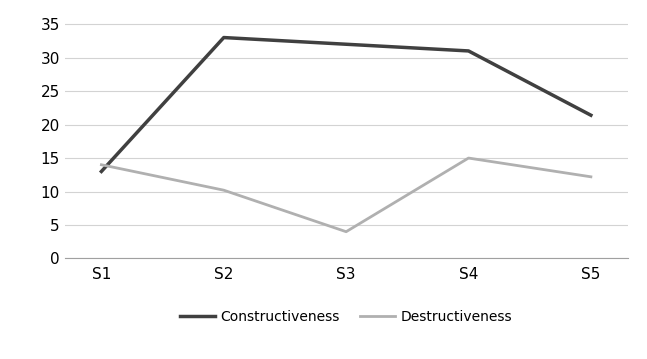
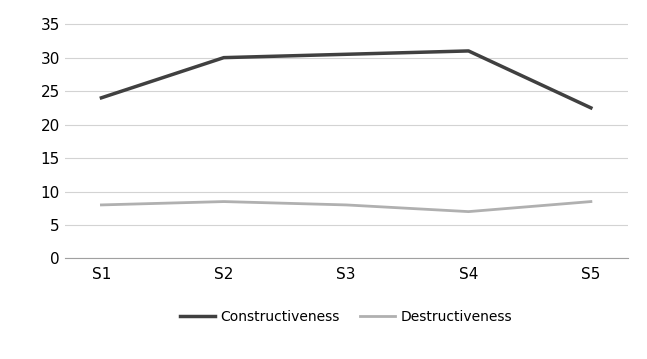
Constructiveness/S1: 13.0 -> 24.0
Destructiveness/S1: 14.0 -> 8.0
Constructiveness/S2: 33.0 -> 30.0
Destructiveness/S2: 10.2 -> 8.5
Constructiveness/S3: 32.0 -> 30.5
Destructiveness/S3: 4.0 -> 8.0
Destructiveness/S4: 15.0 -> 7.0
Constructiveness/S5: 21.4 -> 22.5
Destructiveness/S5: 12.2 -> 8.5
